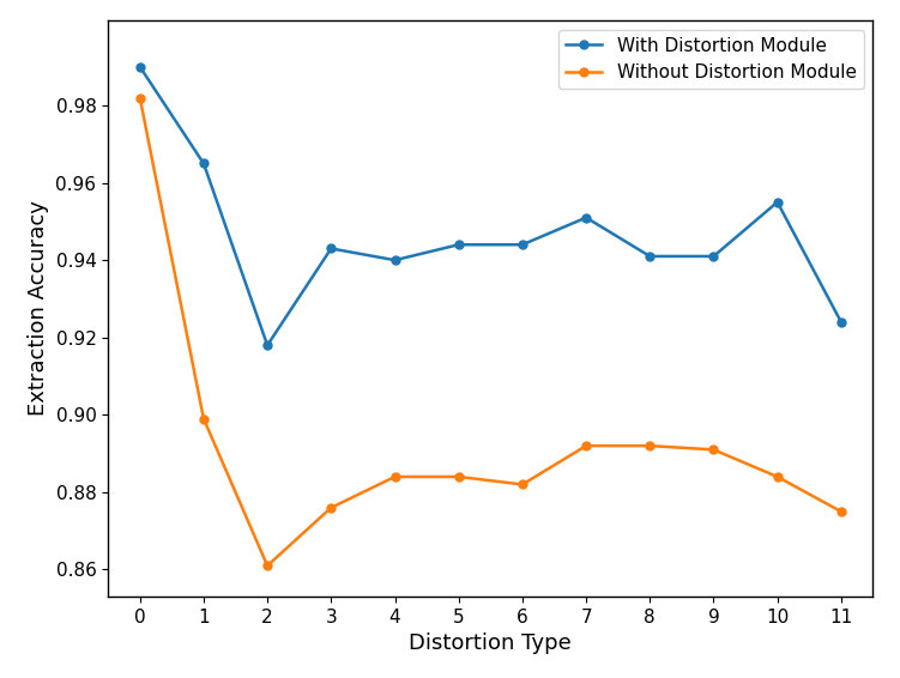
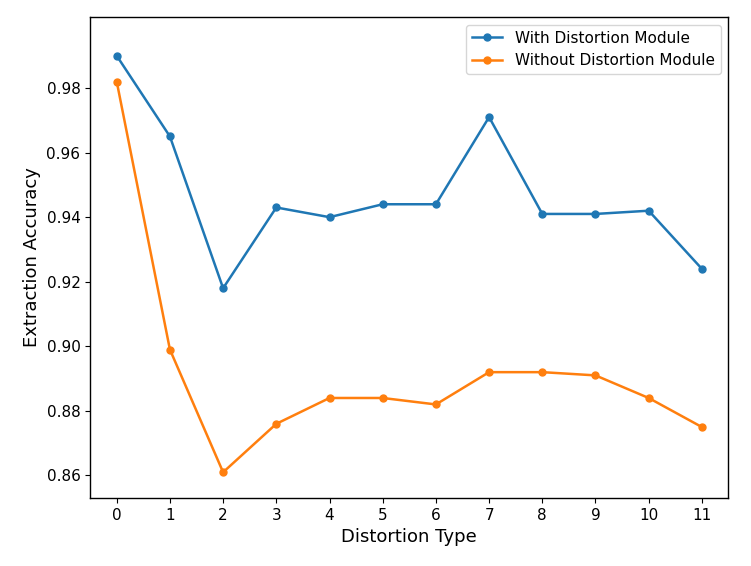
With Distortion Module/7: 0.951 -> 0.971
With Distortion Module/10: 0.955 -> 0.942
